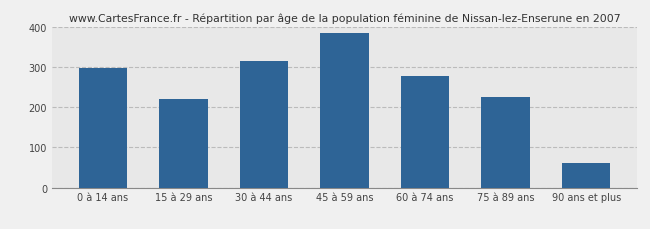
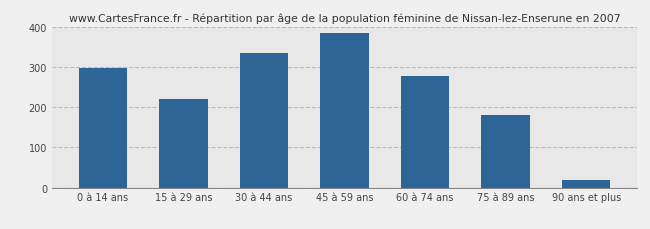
30 à 44 ans: 315 -> 335
75 à 89 ans: 225 -> 180
90 ans et plus: 60 -> 18
